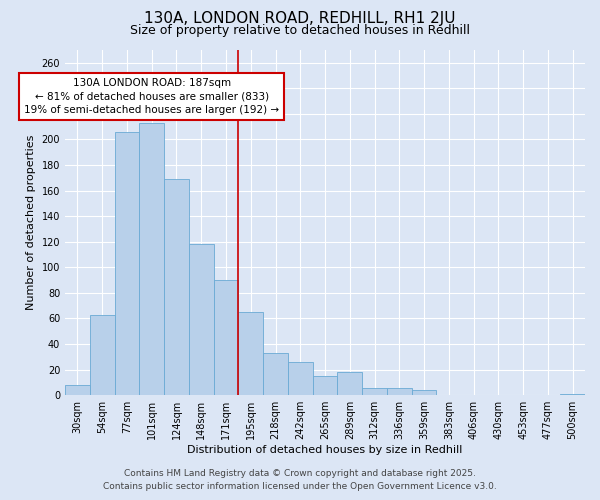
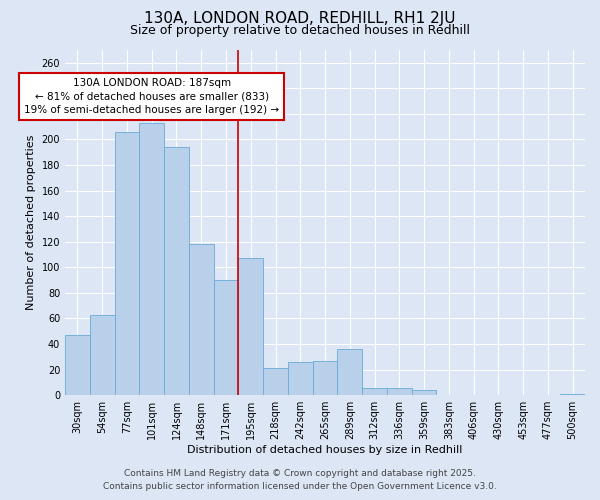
30sqm: 8 -> 47
124sqm: 169 -> 194
195sqm: 65 -> 107
218sqm: 33 -> 21
265sqm: 15 -> 27
289sqm: 18 -> 36
